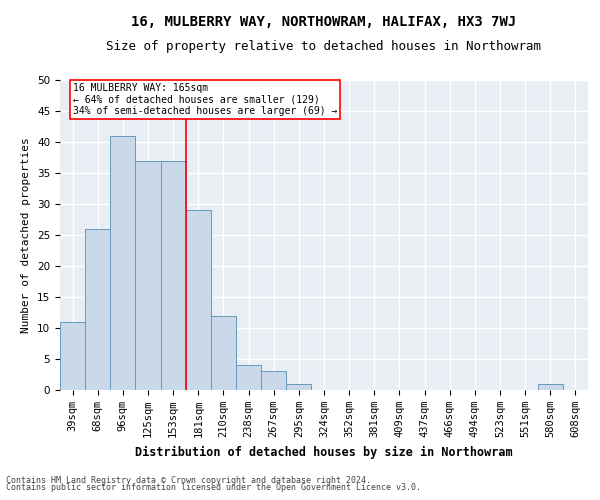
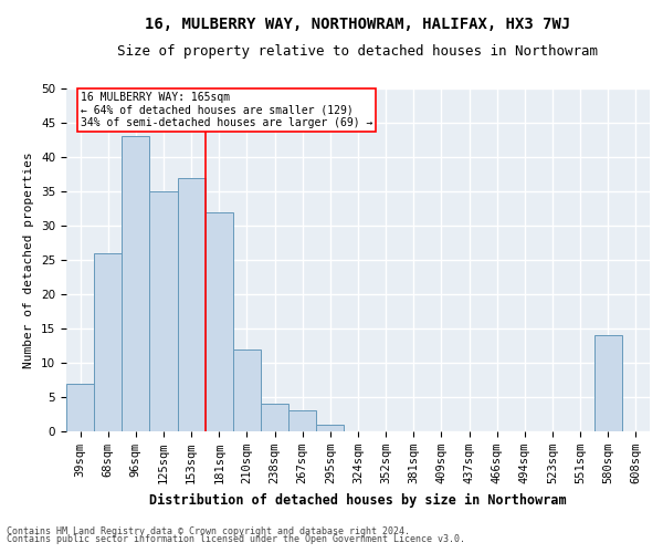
39sqm: 11 -> 7
96sqm: 41 -> 43
125sqm: 37 -> 35
181sqm: 29 -> 32
580sqm: 1 -> 14
